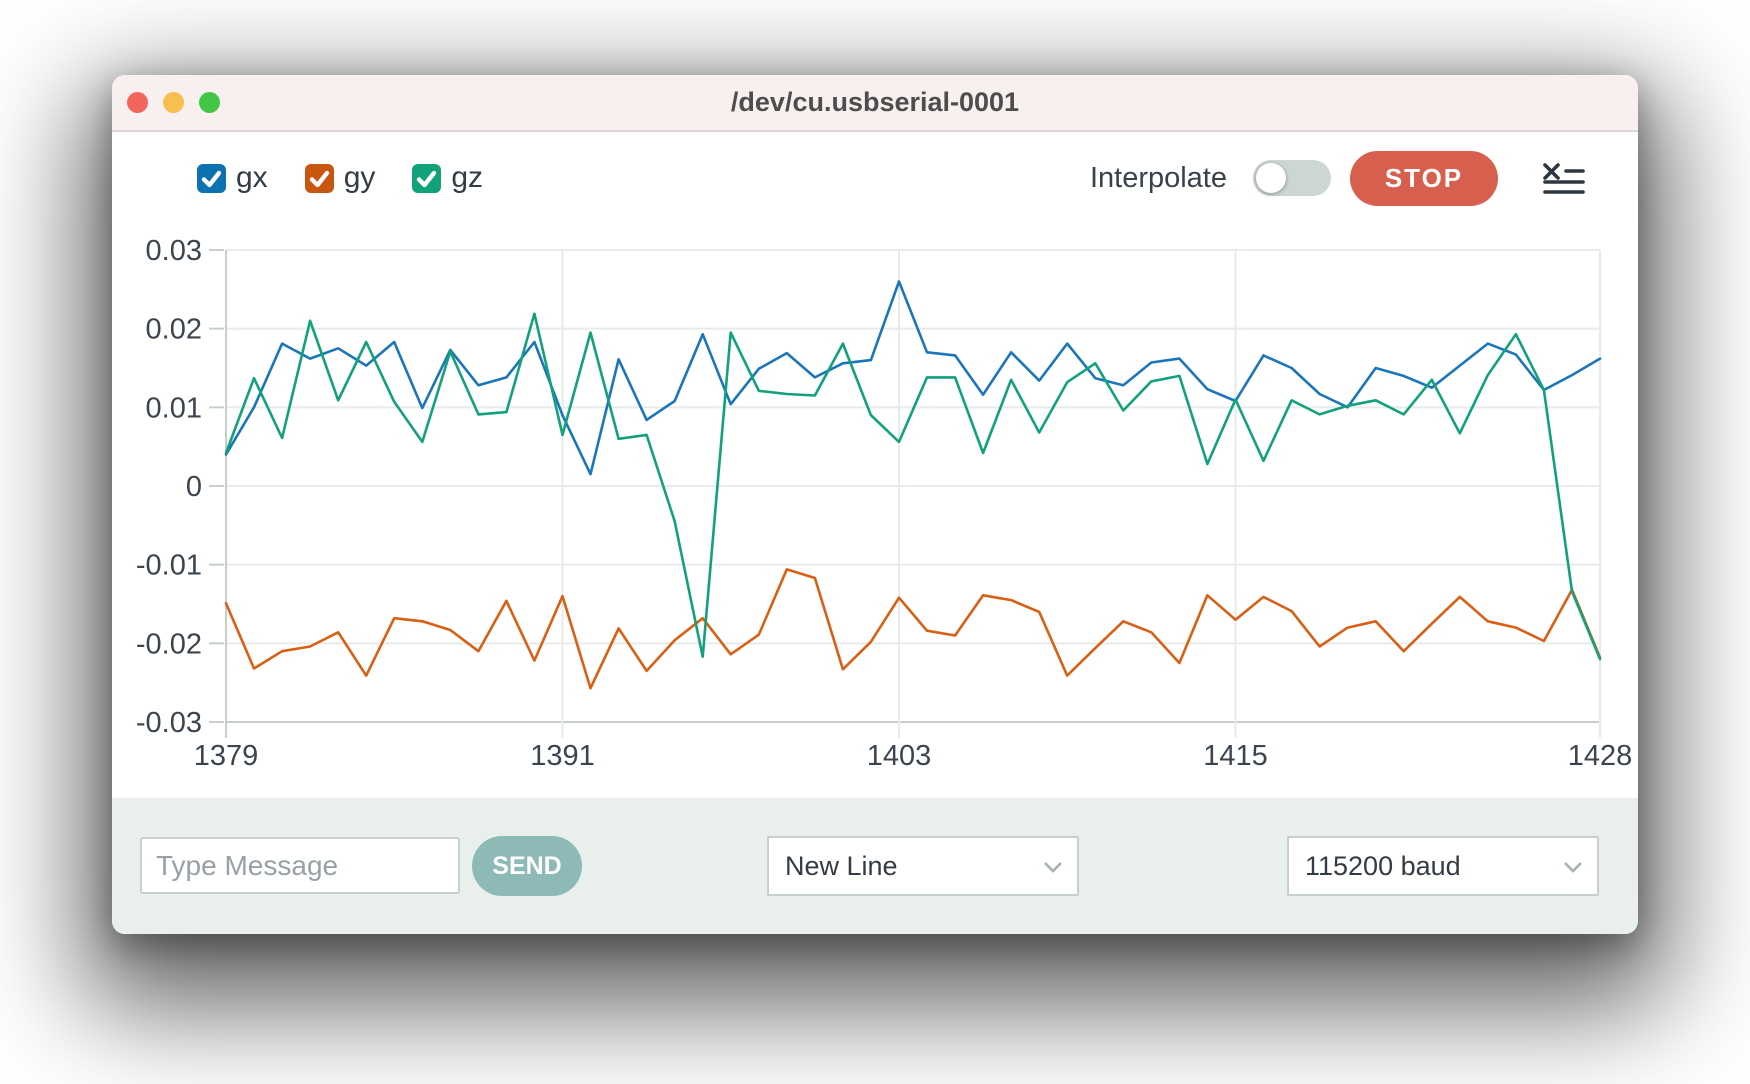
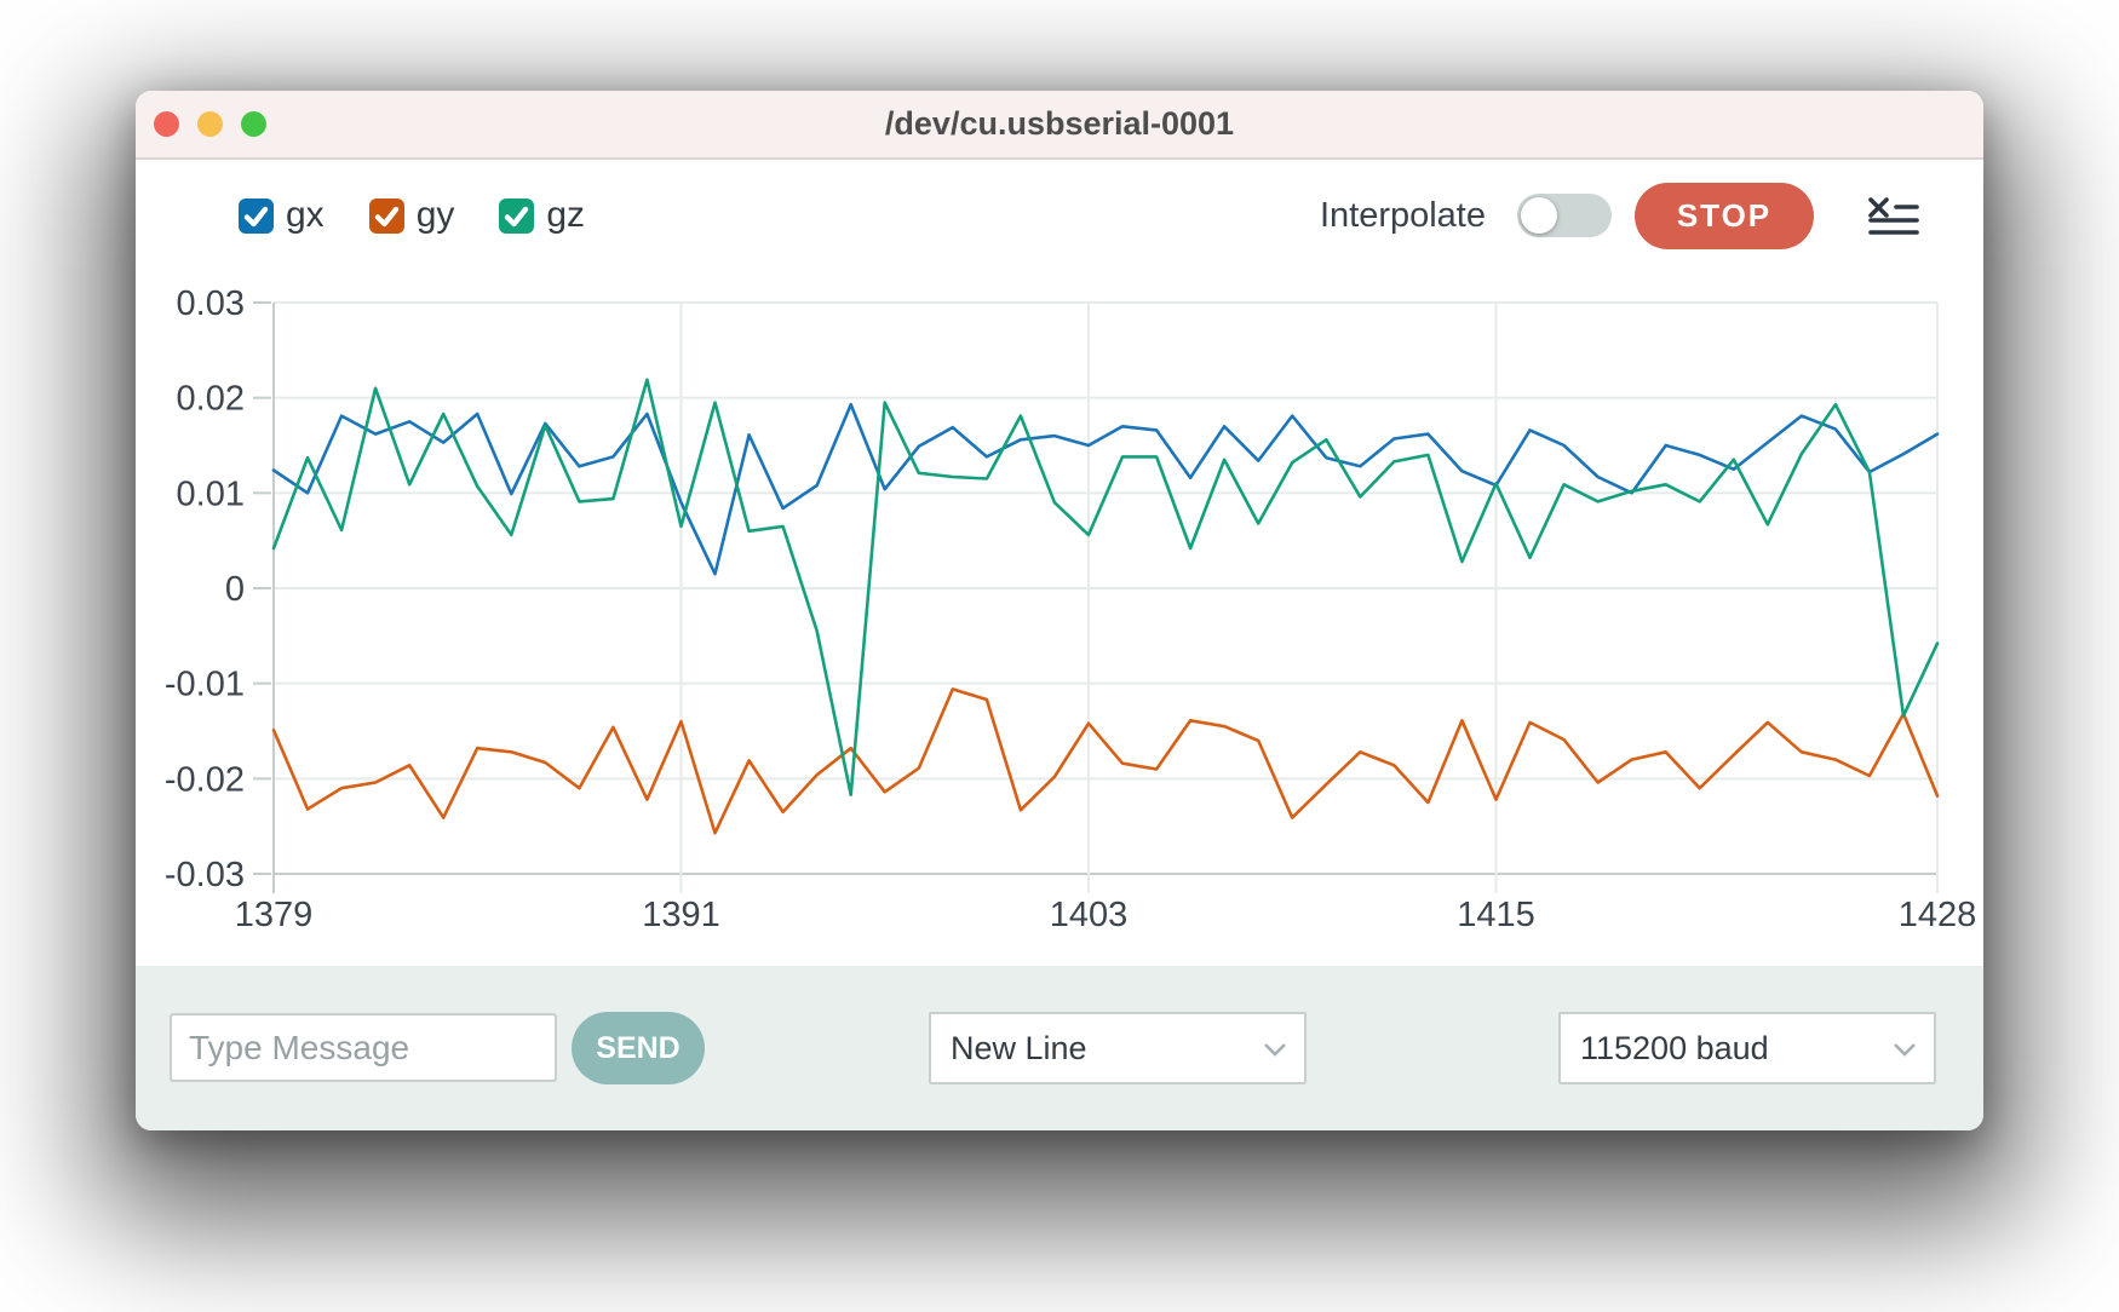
gx/1379: 0.004 -> 0.012
gx/1403: 0.026 -> 0.015
gy/1415: -0.017 -> -0.022
gz/1428: -0.022 -> -0.006
